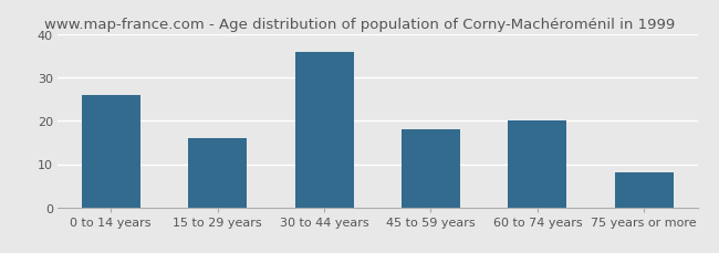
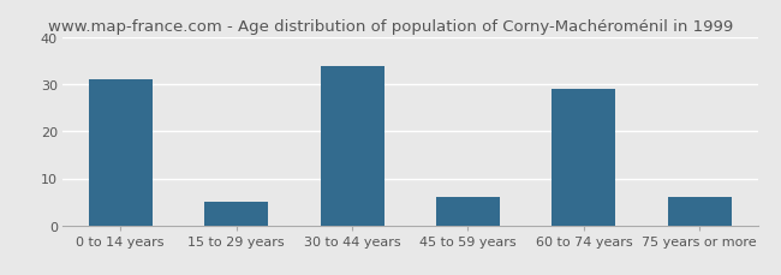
0 to 14 years: 26 -> 31
15 to 29 years: 16 -> 5
30 to 44 years: 36 -> 34
45 to 59 years: 18 -> 6
60 to 74 years: 20 -> 29
75 years or more: 8 -> 6
